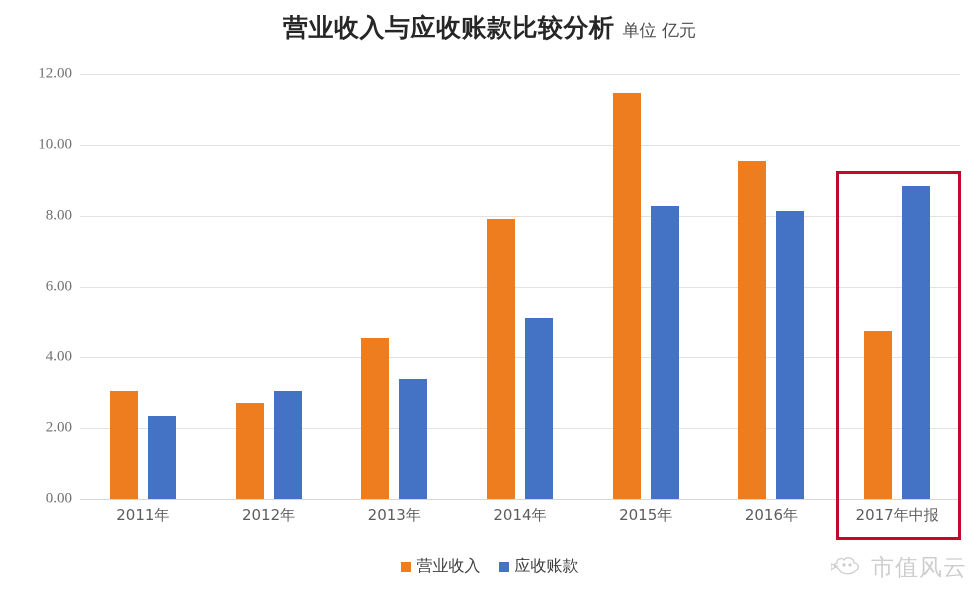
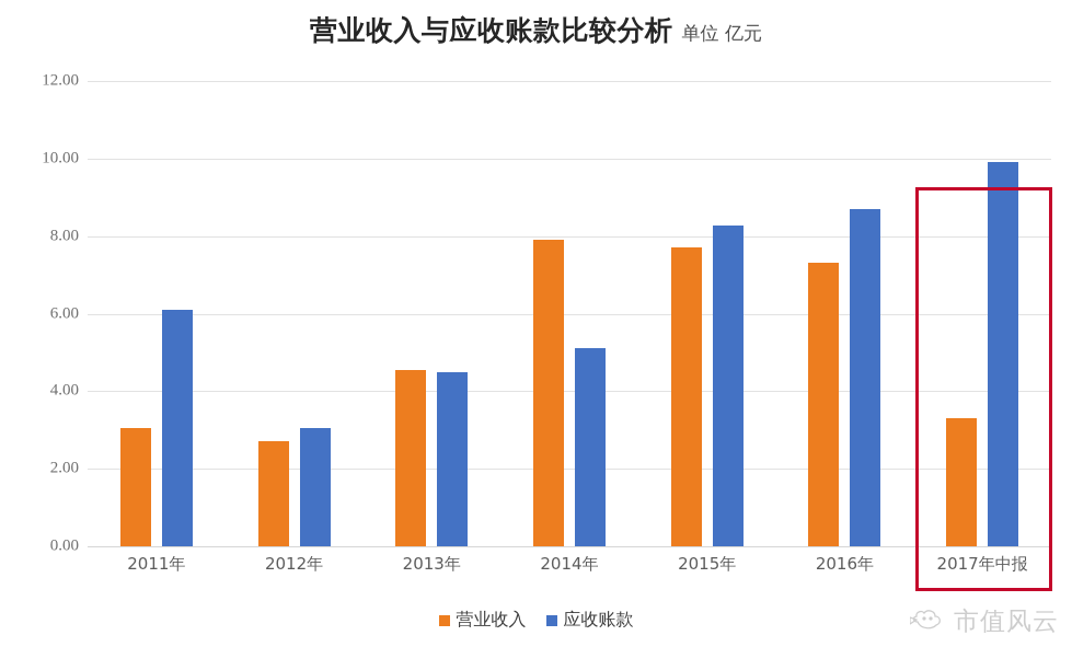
应收账款/2011年: 2.3 -> 6.1
应收账款/2013年: 3.4 -> 4.5
营业收入/2015年: 11.4 -> 7.7
营业收入/2016年: 9.5 -> 7.3
应收账款/2016年: 8.1 -> 8.7
营业收入/2017年中报: 4.8 -> 3.3
应收账款/2017年中报: 8.8 -> 9.9
